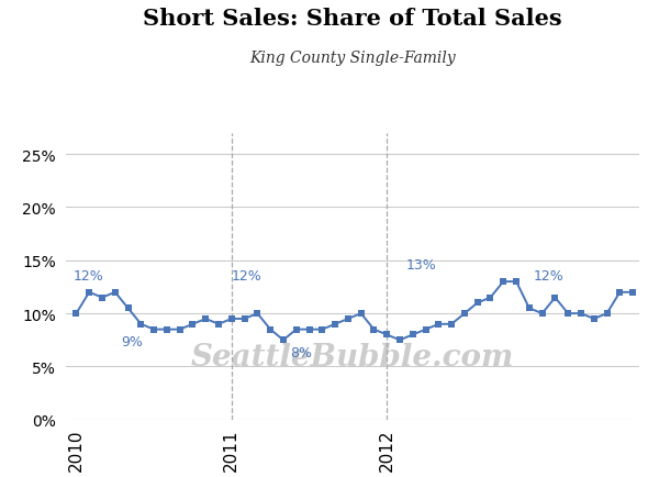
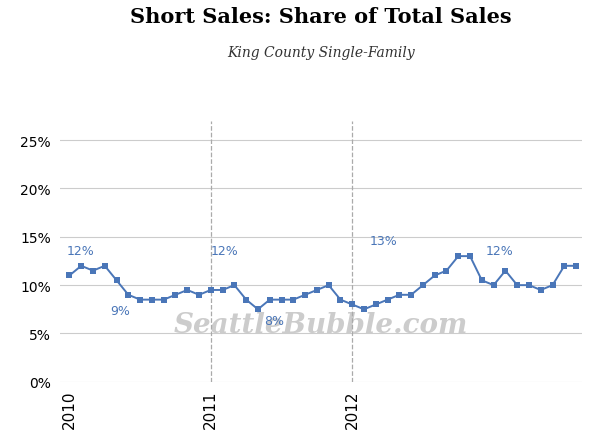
2010: 10.0% -> 11.0%
